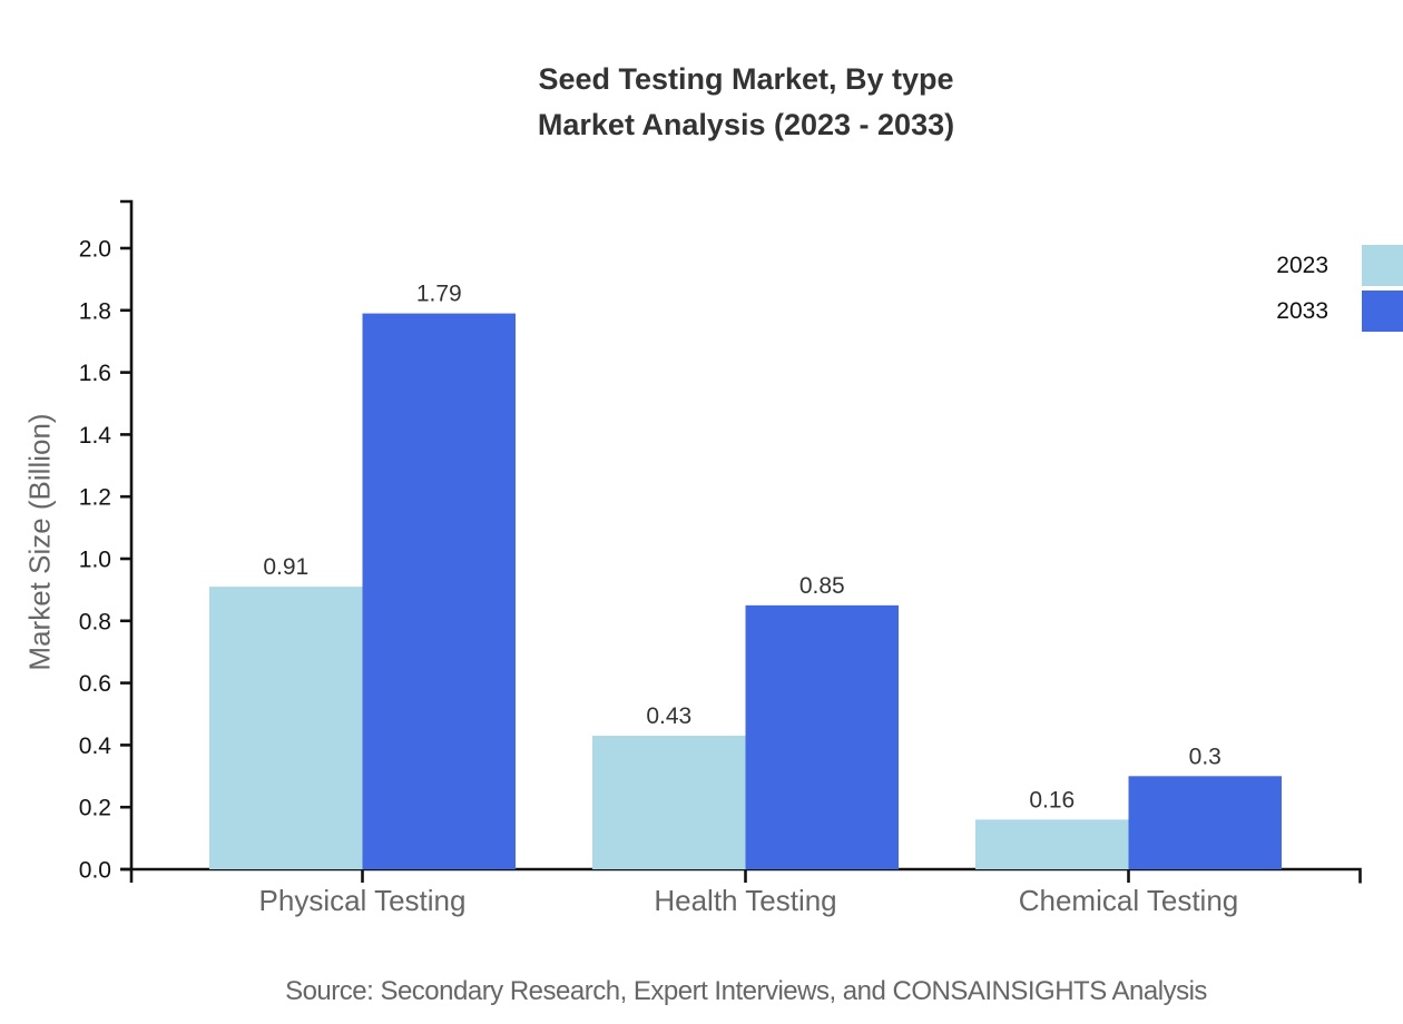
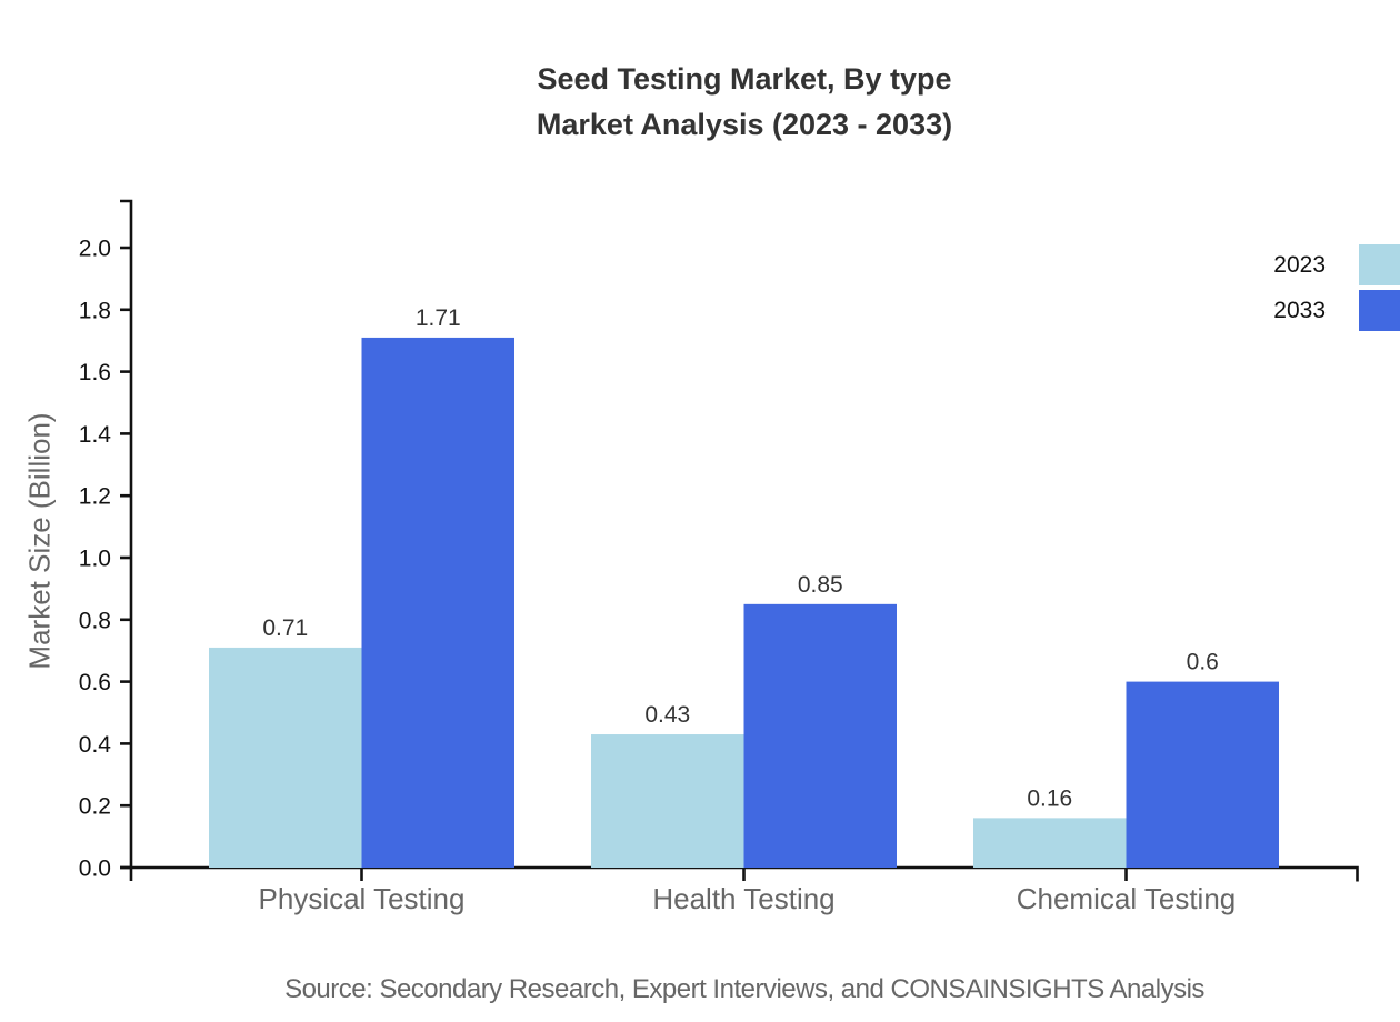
2023/Physical Testing: 0.91 -> 0.71
2033/Physical Testing: 1.79 -> 1.71
2033/Chemical Testing: 0.3 -> 0.6
